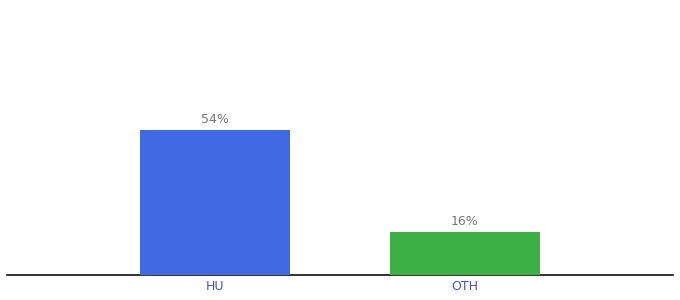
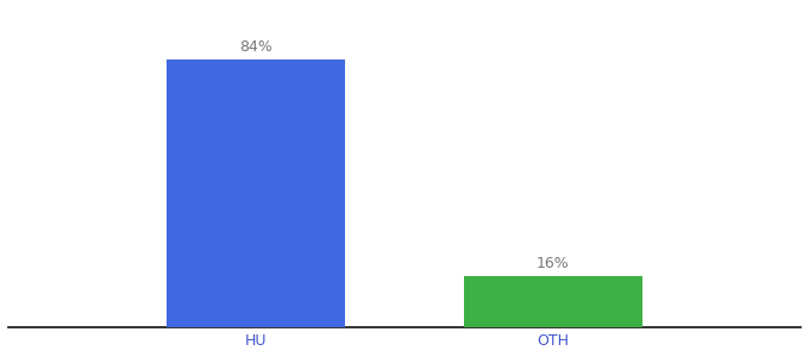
HU: 54% -> 84%
